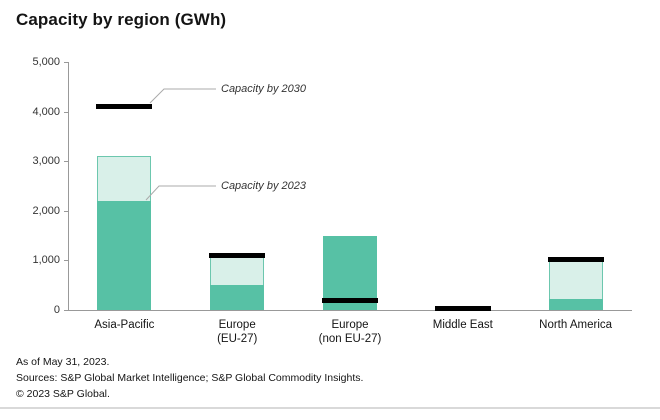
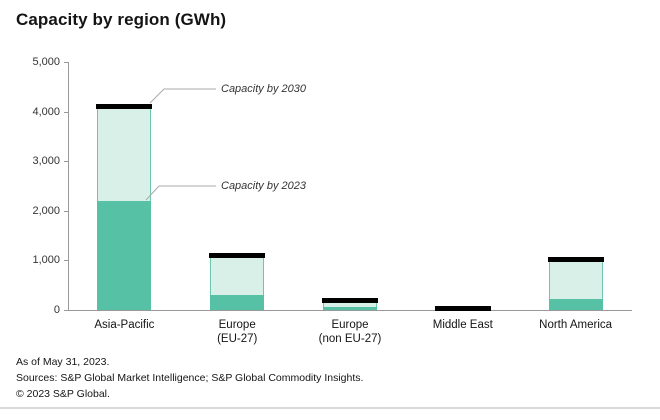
Capacity by 2030/Asia-Pacific: 3100 -> 4100
Capacity by 2023/Europe (EU-27): 500 -> 300
Capacity by 2023/Europe (non EU-27): 1500 -> 100
